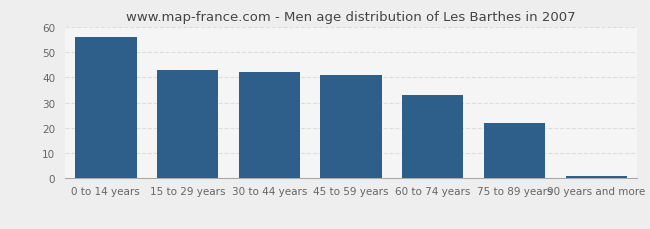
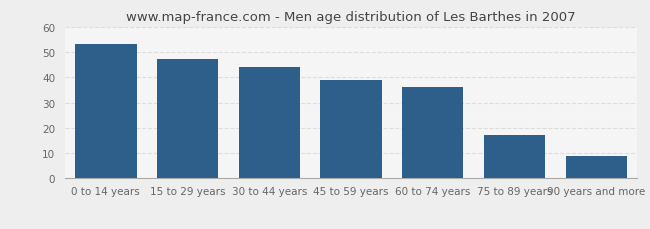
0 to 14 years: 56 -> 53
15 to 29 years: 43 -> 47
30 to 44 years: 42 -> 44
45 to 59 years: 41 -> 39
60 to 74 years: 33 -> 36
75 to 89 years: 22 -> 17
90 years and more: 1 -> 9
